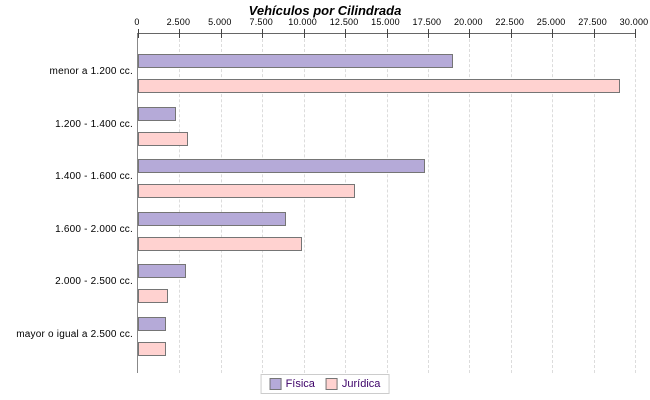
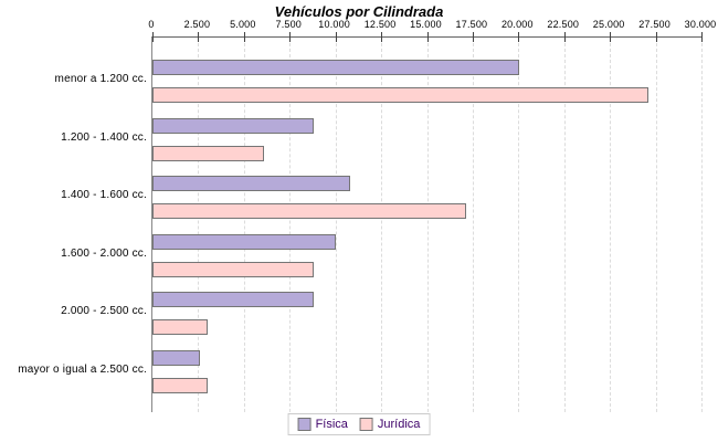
Física/menor a 1.200 cc.: 18900 -> 19900
Jurídica/menor a 1.200 cc.: 29000 -> 27000
Física/1.200 - 1.400 cc.: 2200 -> 8700
Jurídica/1.200 - 1.400 cc.: 2900 -> 6000
Física/1.400 - 1.600 cc.: 17200 -> 10700
Jurídica/1.400 - 1.600 cc.: 13000 -> 17000
Física/1.600 - 2.000 cc.: 8800 -> 9900
Jurídica/1.600 - 2.000 cc.: 9800 -> 8700
Física/2.000 - 2.500 cc.: 2800 -> 8700
Jurídica/2.000 - 2.500 cc.: 1700 -> 2900
Física/mayor o igual a 2.500 cc.: 1600 -> 2500
Jurídica/mayor o igual a 2.500 cc.: 1600 -> 2900
